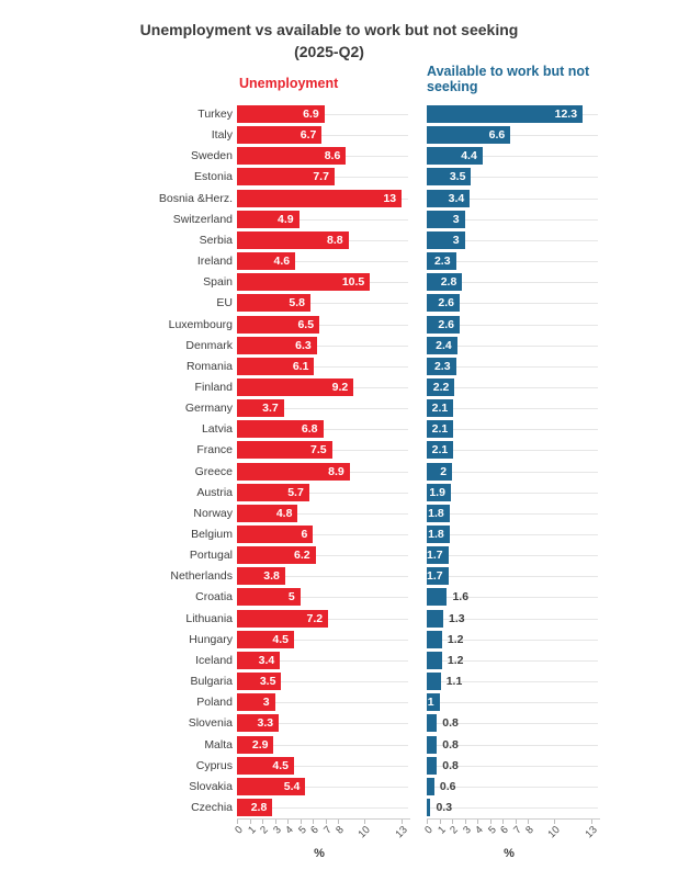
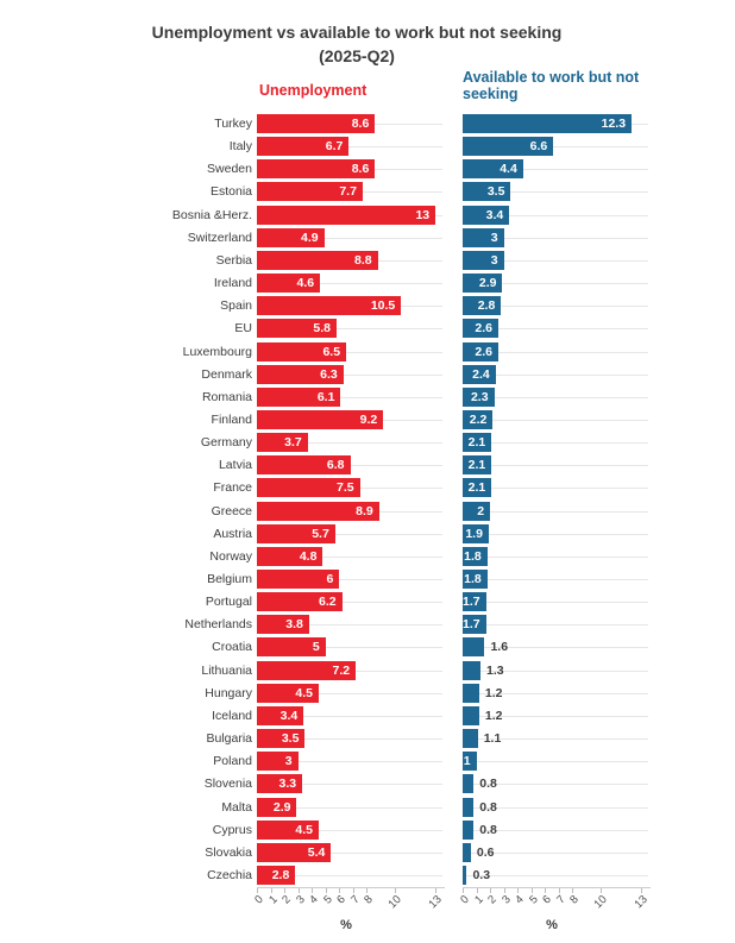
Unemployment/Turkey: 6.9 -> 8.6
Available to work but not seeking/Ireland: 2.3 -> 2.9
